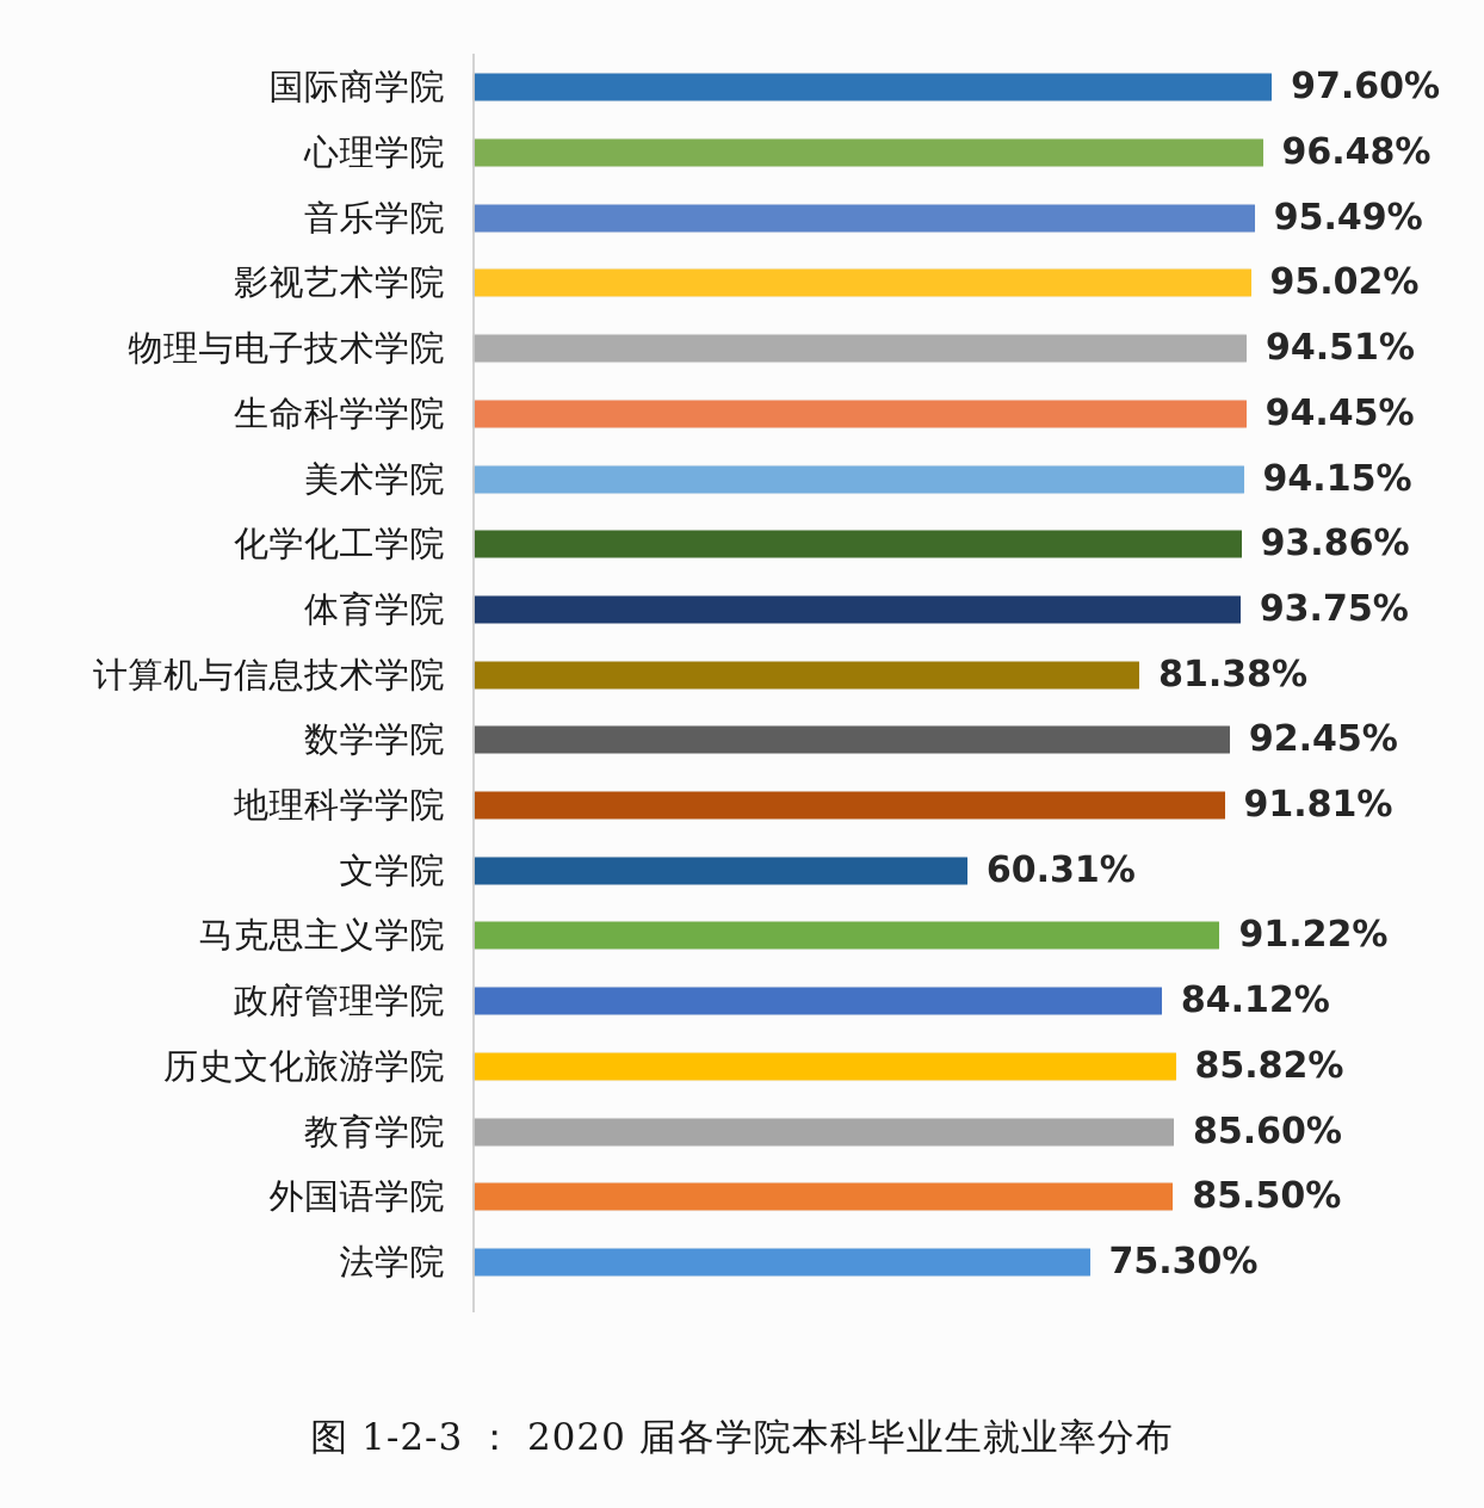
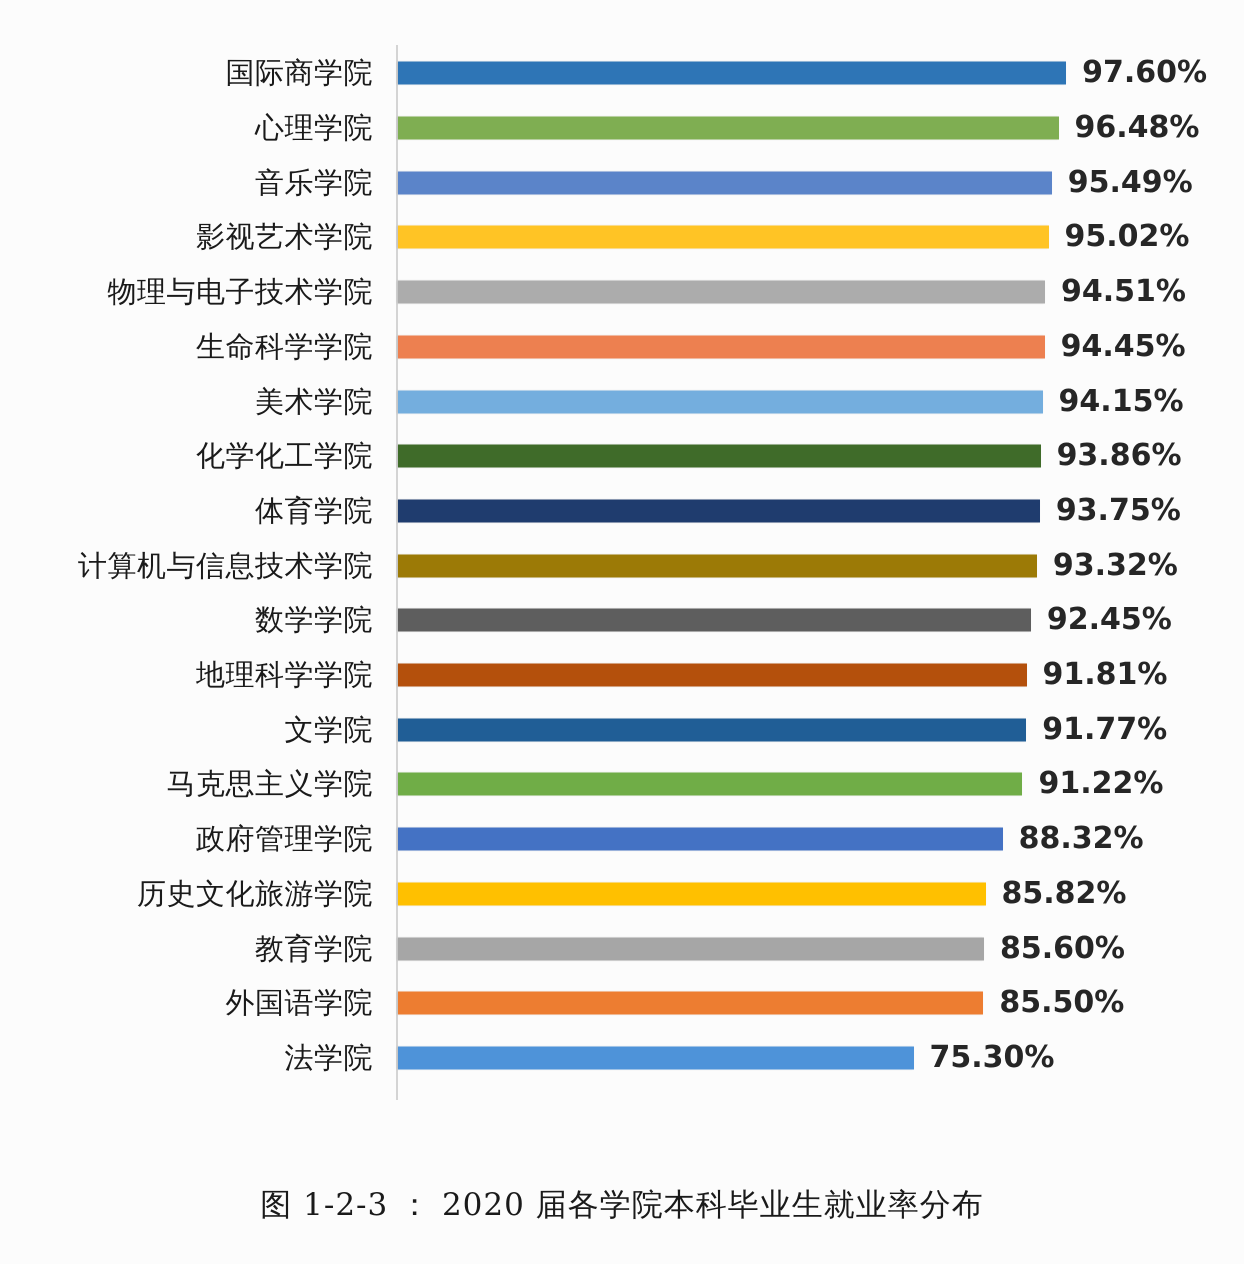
计算机与信息技术学院: 81.38% -> 93.32%
文学院: 60.31% -> 91.77%
政府管理学院: 84.12% -> 88.32%
